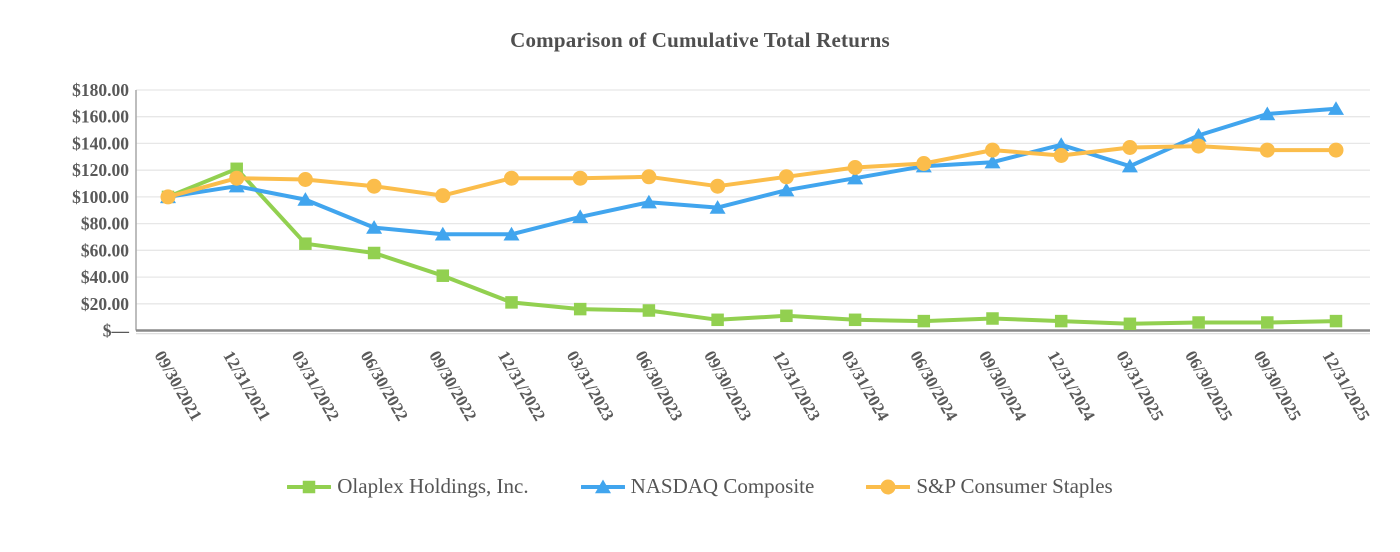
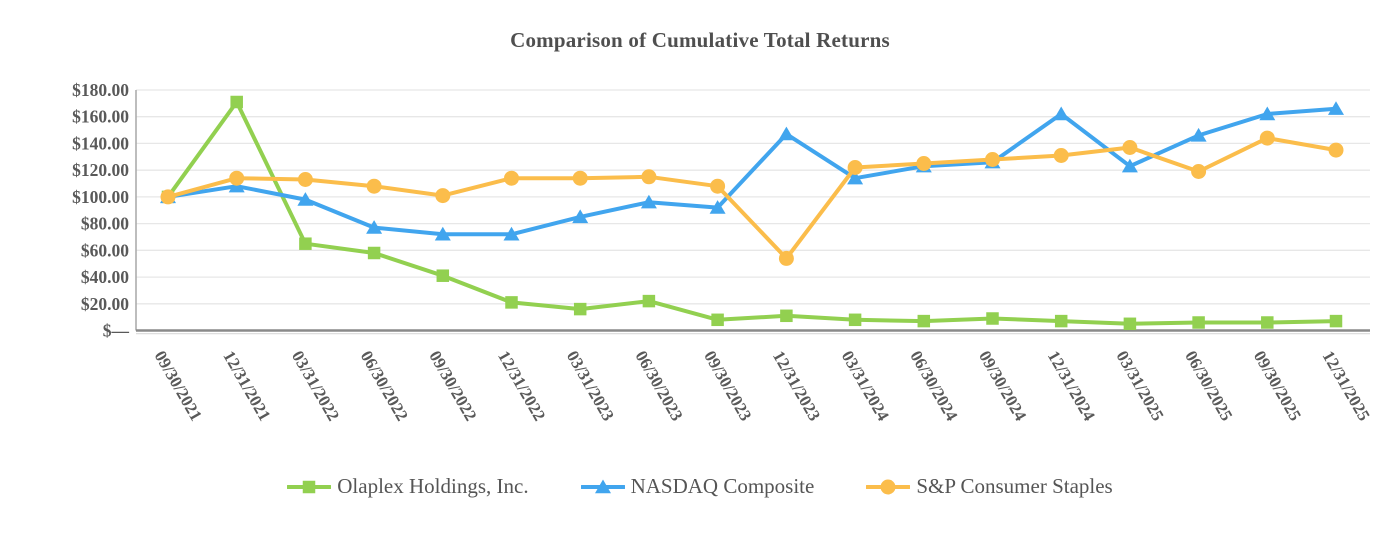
Olaplex Holdings, Inc./12/31/2021: $121 -> $171
Olaplex Holdings, Inc./06/30/2023: $15 -> $22
NASDAQ Composite/12/31/2023: $105 -> $147
S&P Consumer Staples/12/31/2023: $115 -> $54
S&P Consumer Staples/09/30/2024: $135 -> $128
NASDAQ Composite/12/31/2024: $139 -> $162
S&P Consumer Staples/06/30/2025: $138 -> $119
S&P Consumer Staples/09/30/2025: $135 -> $144
